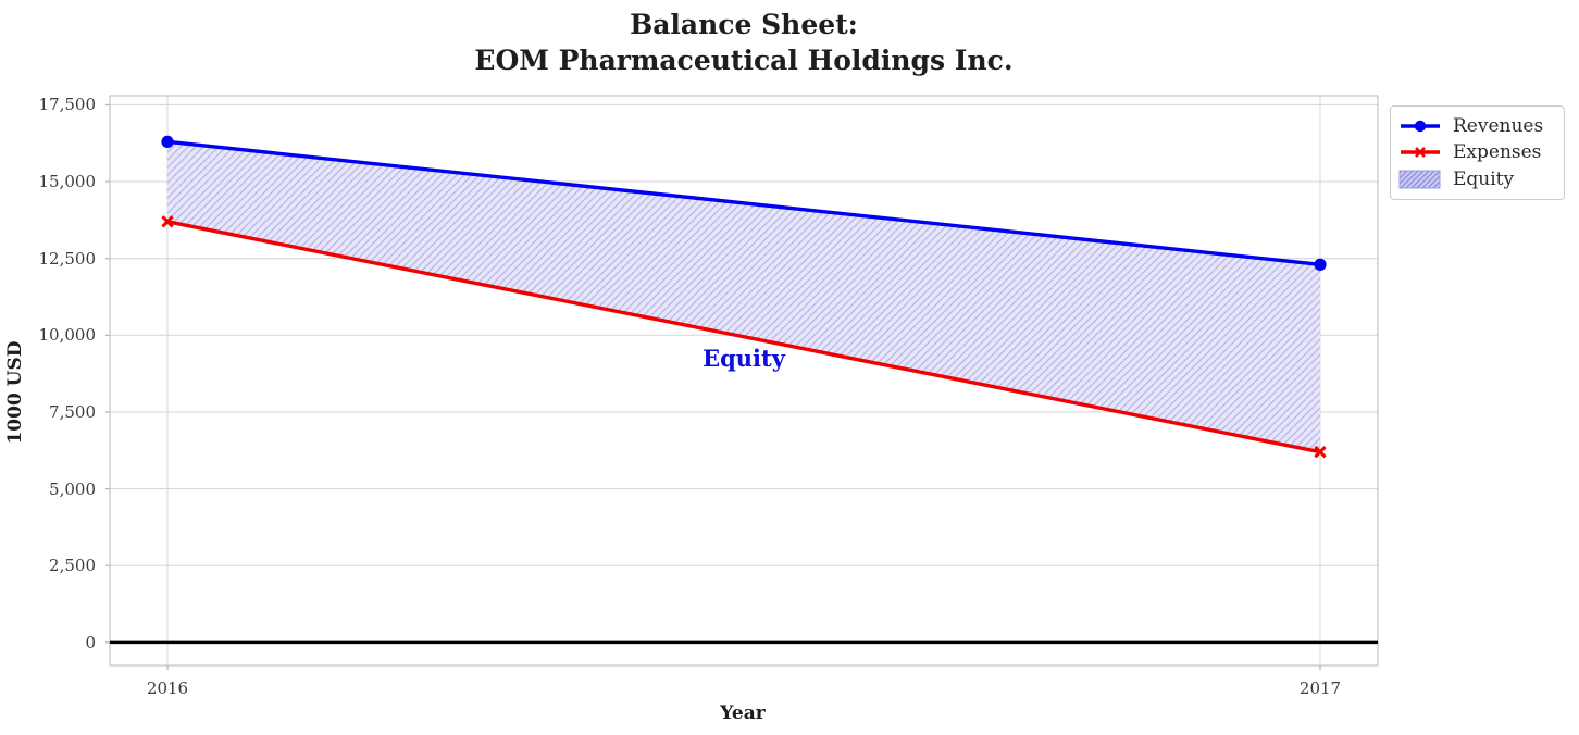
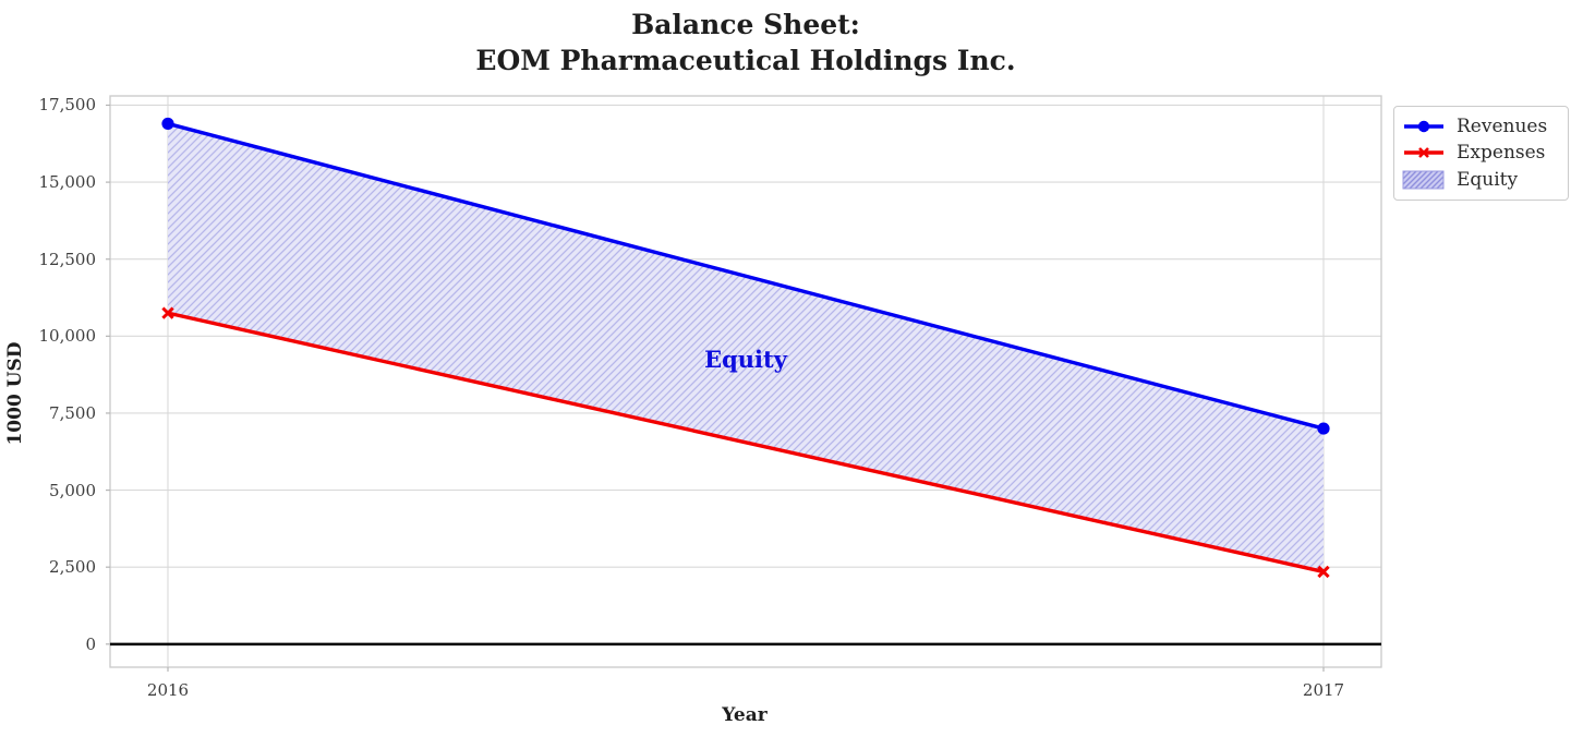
Revenues/2016: 16300 -> 16900
Expenses/2016: 13700 -> 10800
Revenues/2017: 12300 -> 7000
Expenses/2017: 6200 -> 2400
